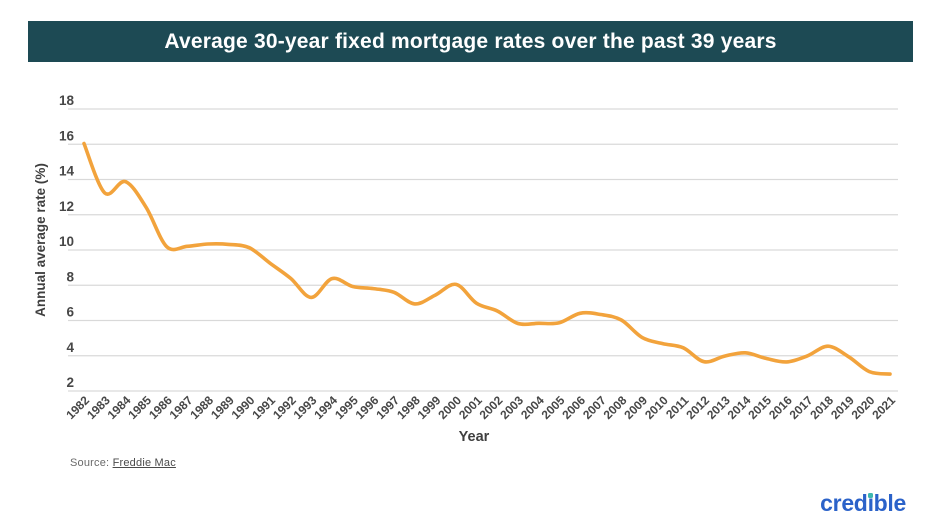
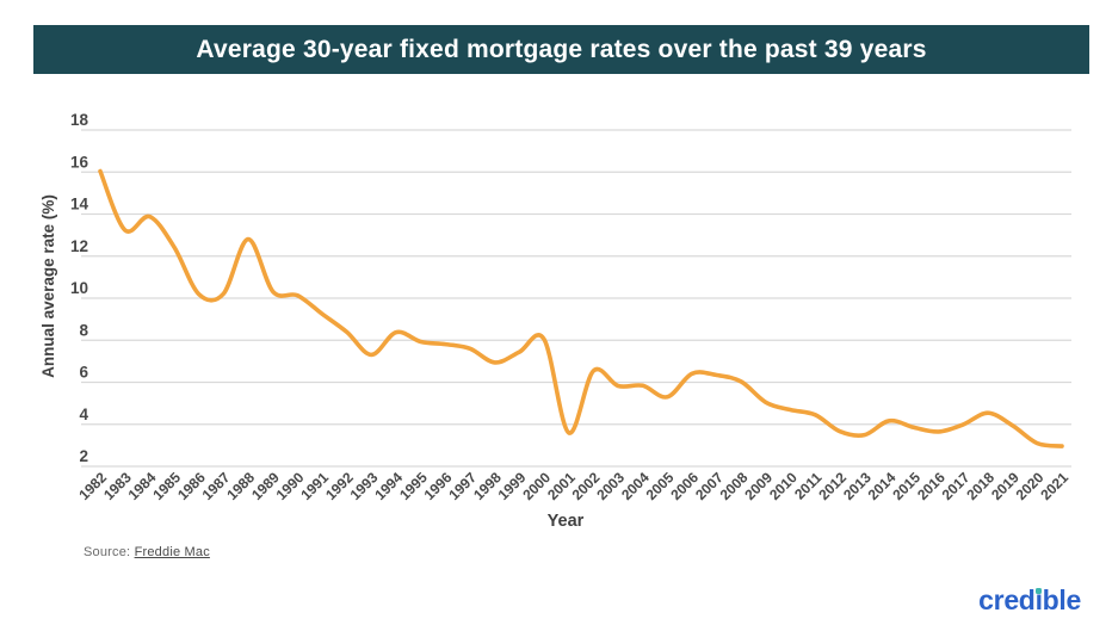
1988: 10.3 -> 12.8
2001: 7.0 -> 3.6
2005: 5.9 -> 5.3
2013: 4.0 -> 3.5
